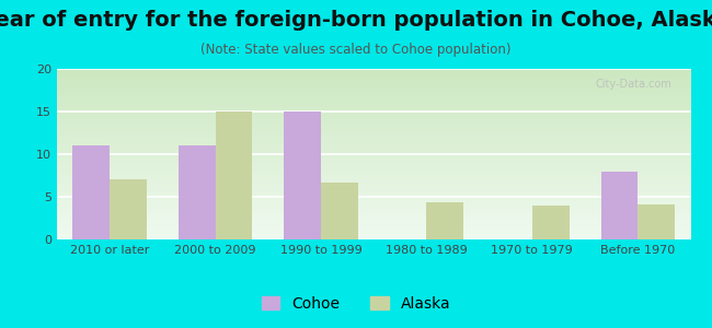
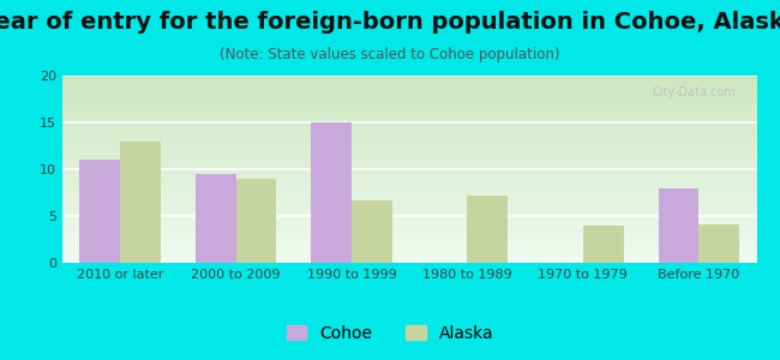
Alaska/2010 or later: 7.0 -> 13.0
Cohoe/2000 to 2009: 11.0 -> 9.5
Alaska/2000 to 2009: 15.0 -> 9.0
Alaska/1980 to 1989: 4.4 -> 7.2
